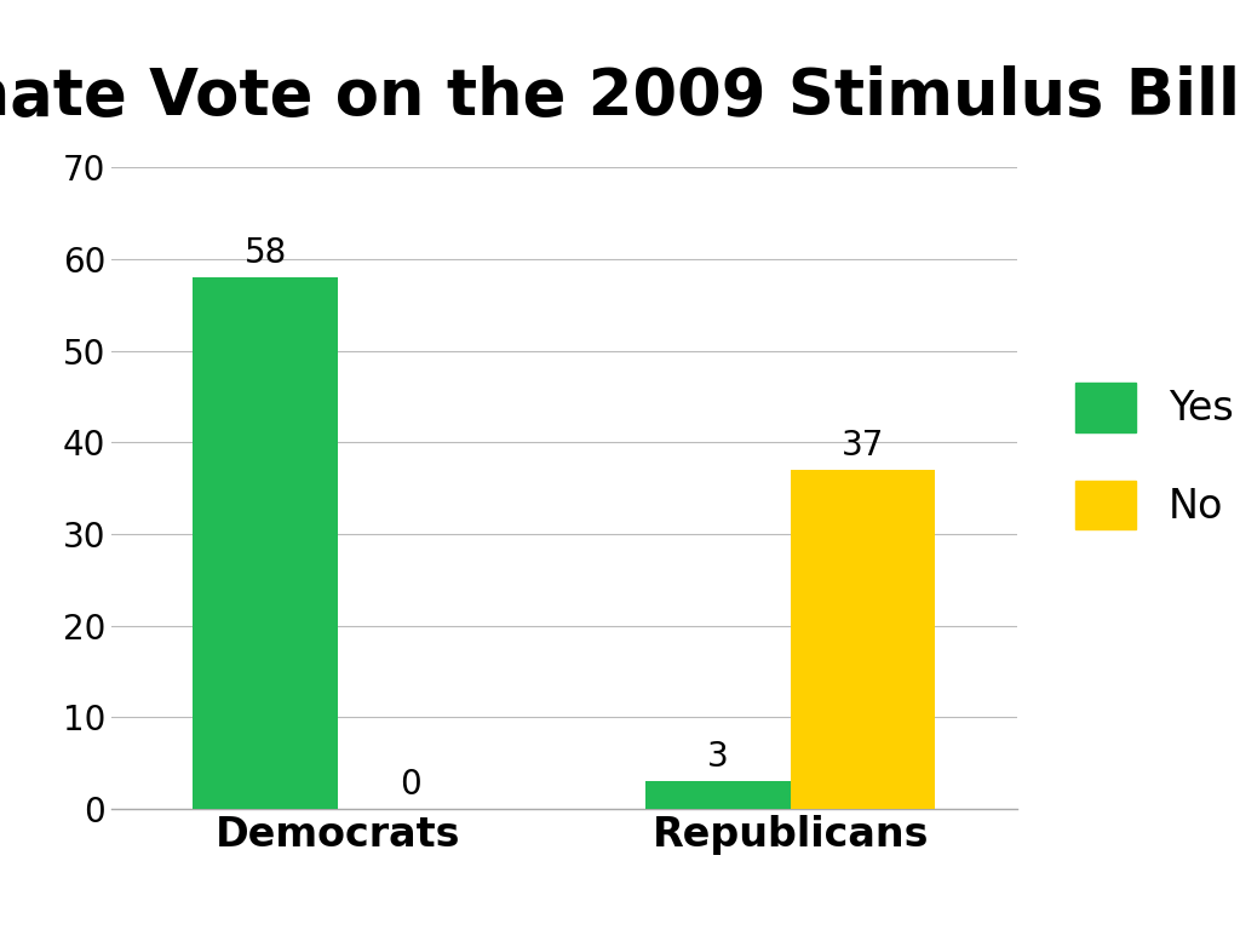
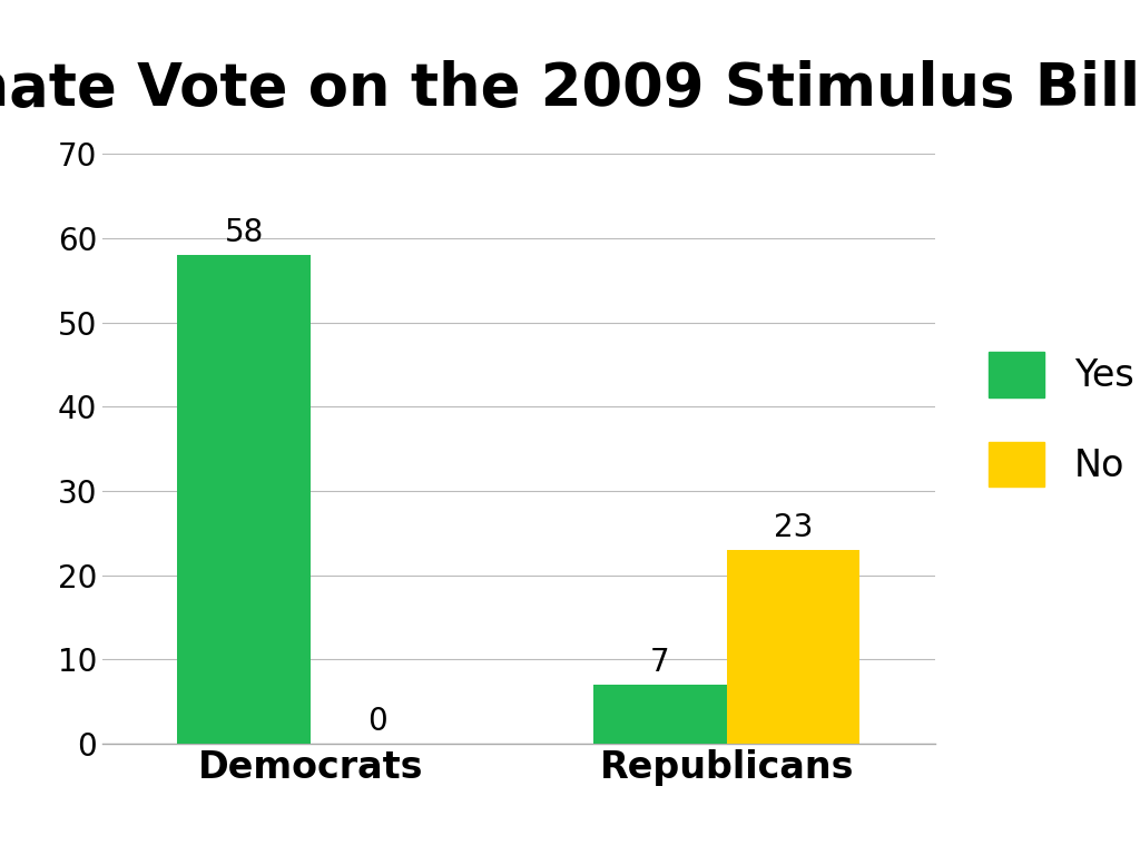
Yes/Republicans: 3 -> 7
No/Republicans: 37 -> 23
